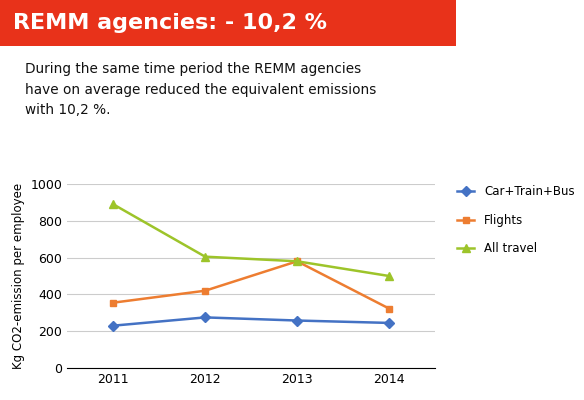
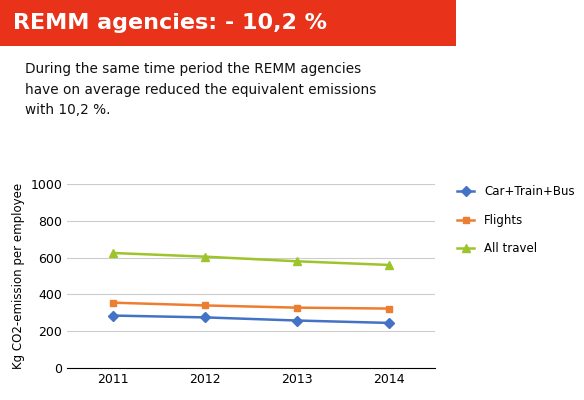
Car+Train+Bus/2011: 230 -> 280
All travel/2011: 890 -> 620
Flights/2012: 420 -> 340
Flights/2013: 580 -> 330
All travel/2014: 500 -> 560
